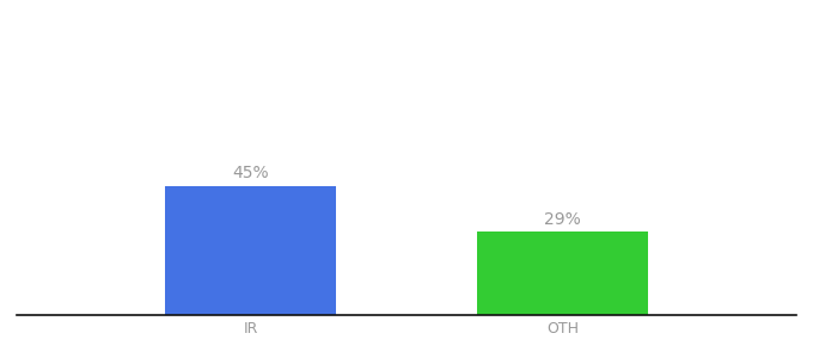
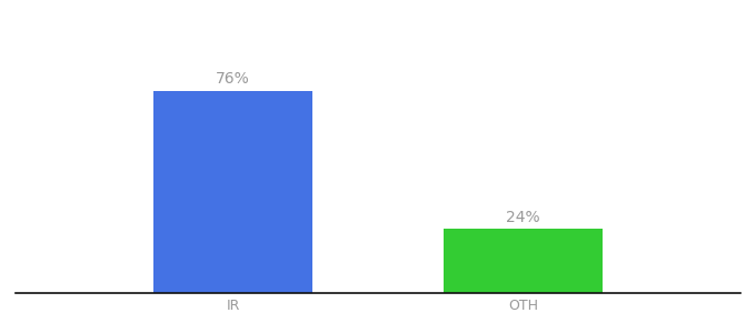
IR: 45% -> 76%
OTH: 29% -> 24%
